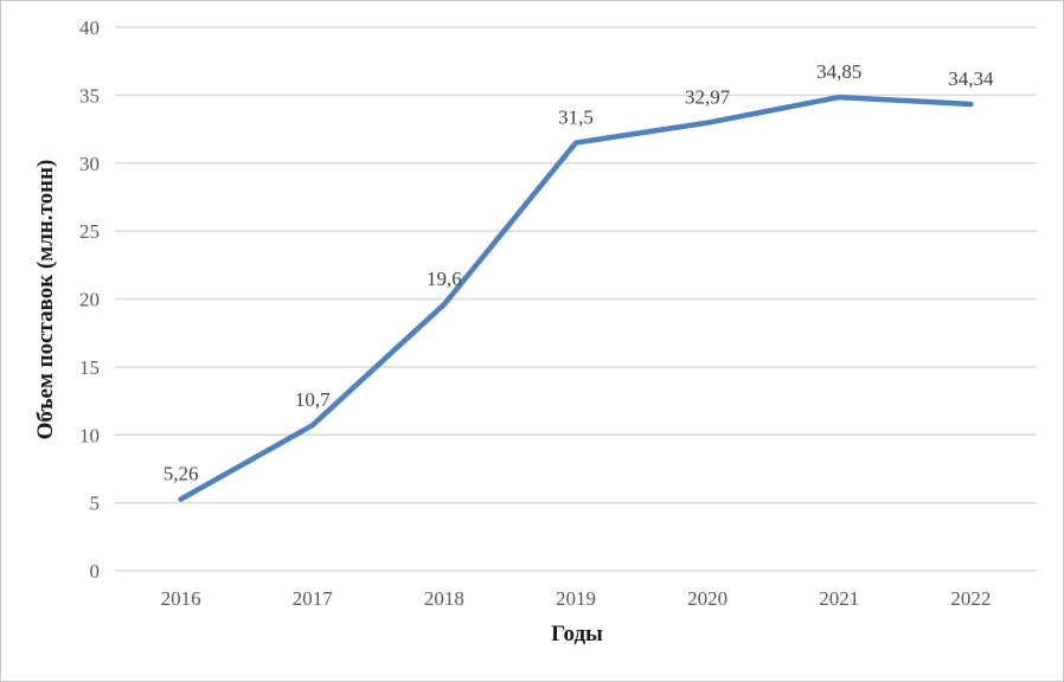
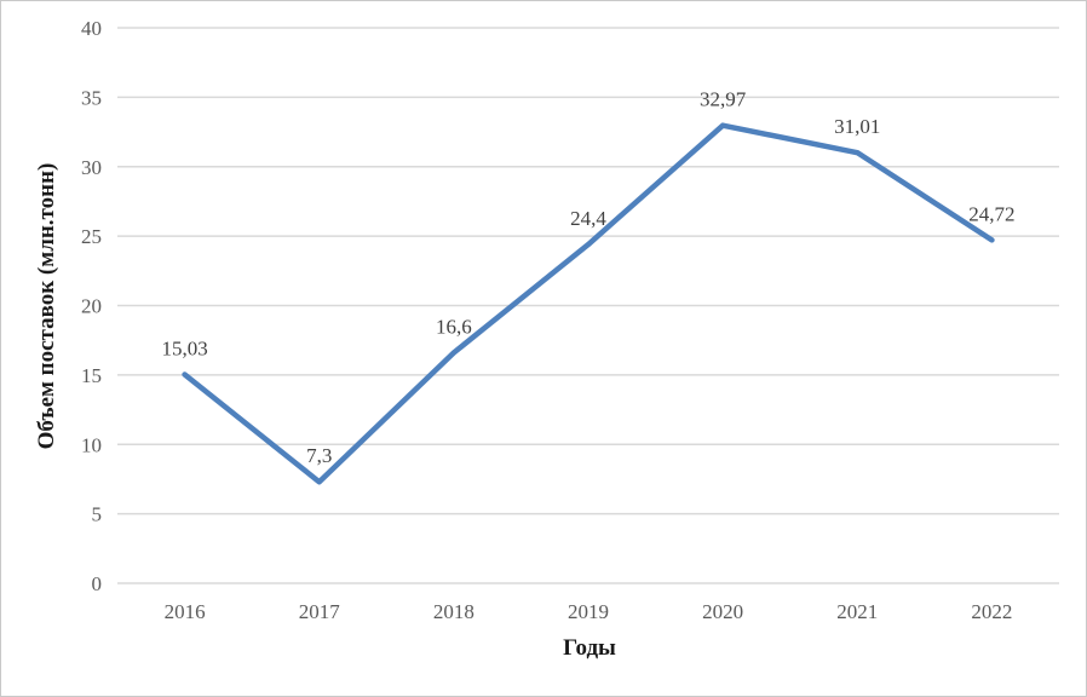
2016: 5,26 -> 15,03
2017: 10,7 -> 7,3
2018: 19,6 -> 16,6
2019: 31,5 -> 24,4
2021: 34,85 -> 31,01
2022: 34,34 -> 24,72
